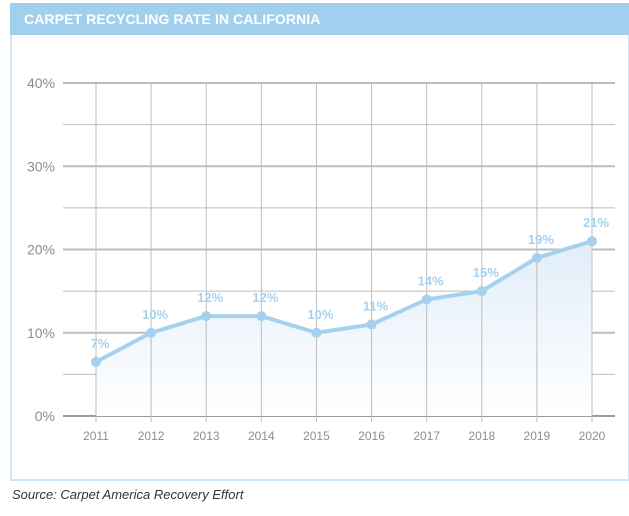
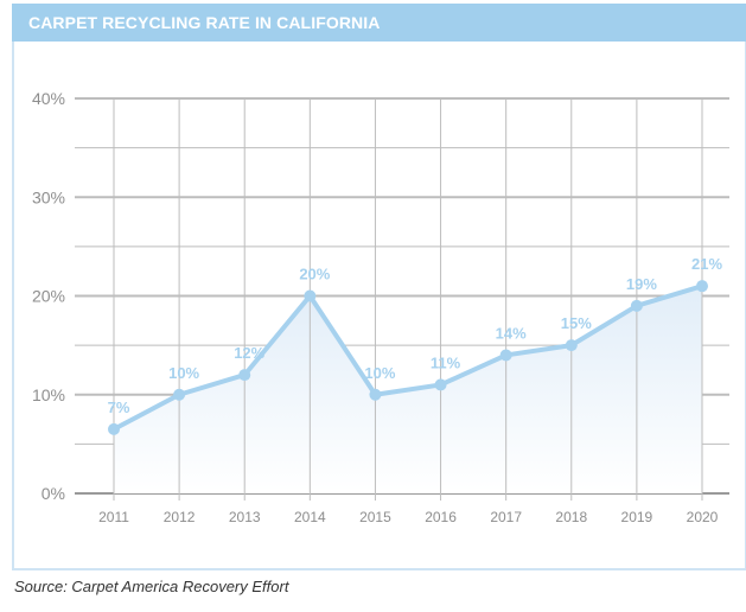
2014: 12% -> 20%
